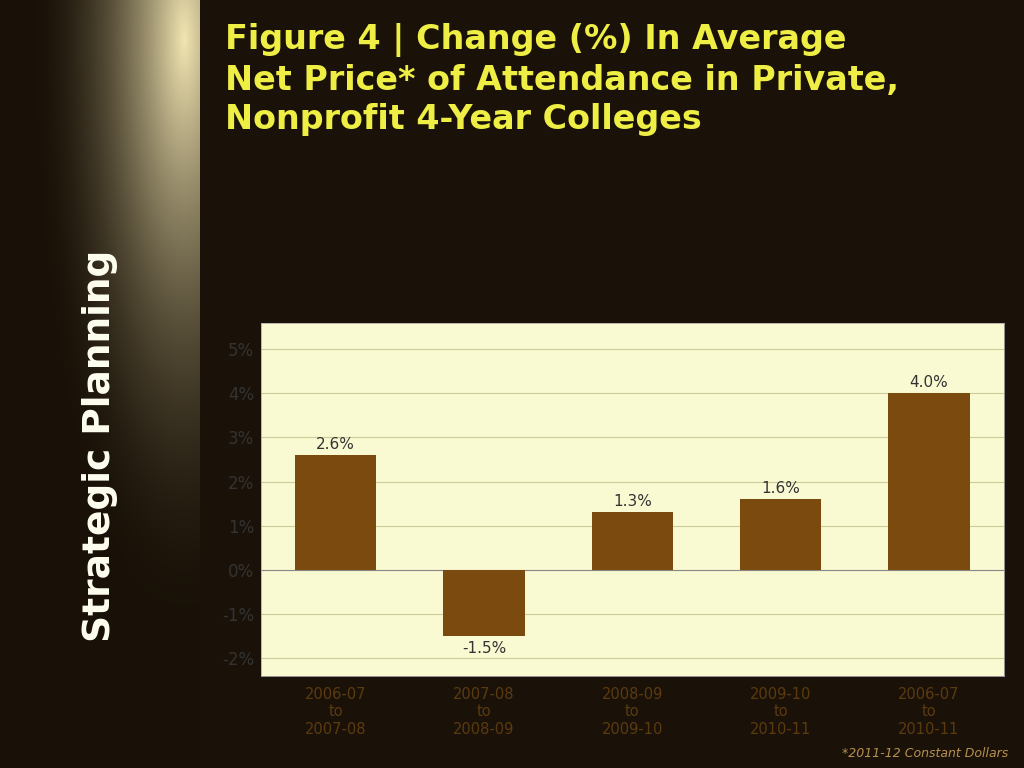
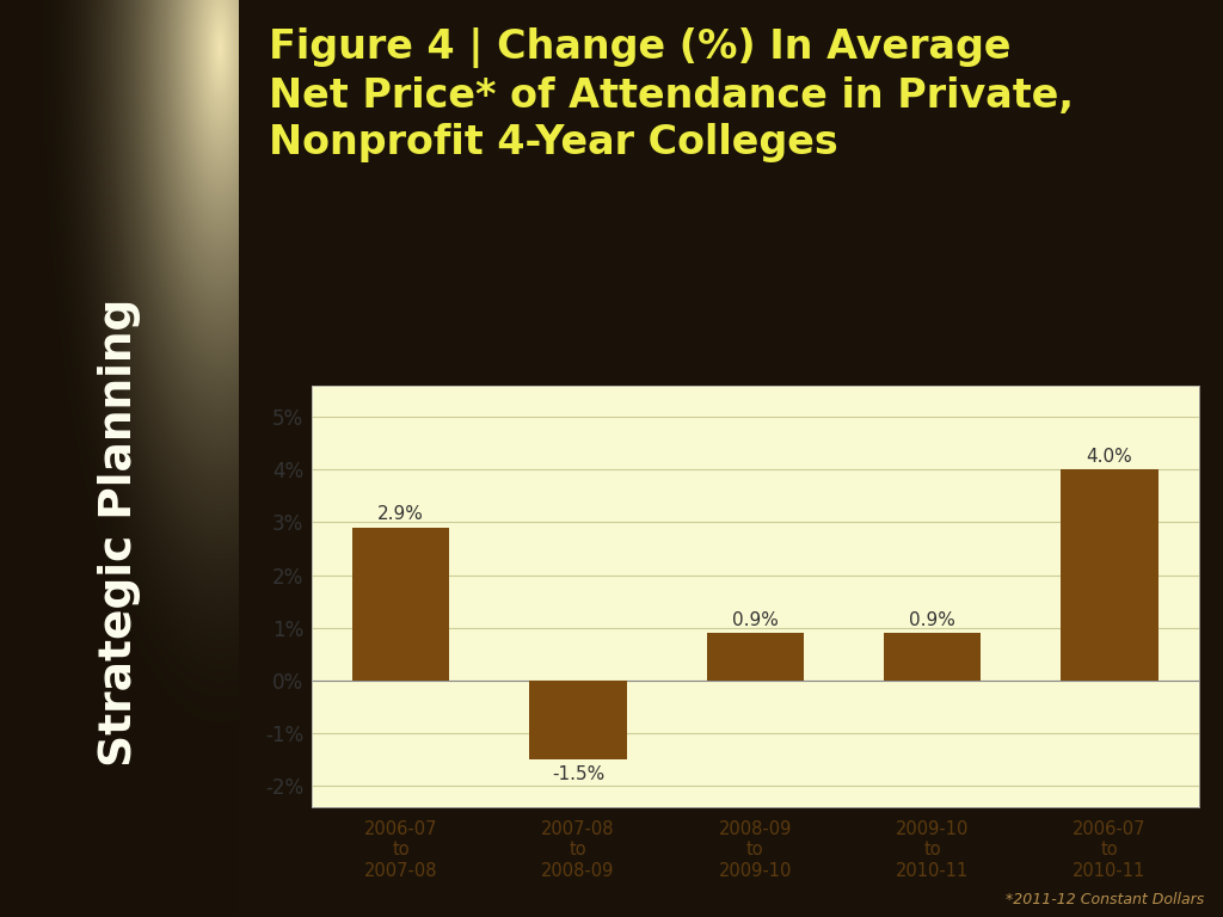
2006-07 to 2007-08: 2.6% -> 2.9%
2008-09 to 2009-10: 1.3% -> 0.9%
2009-10 to 2010-11: 1.6% -> 0.9%
